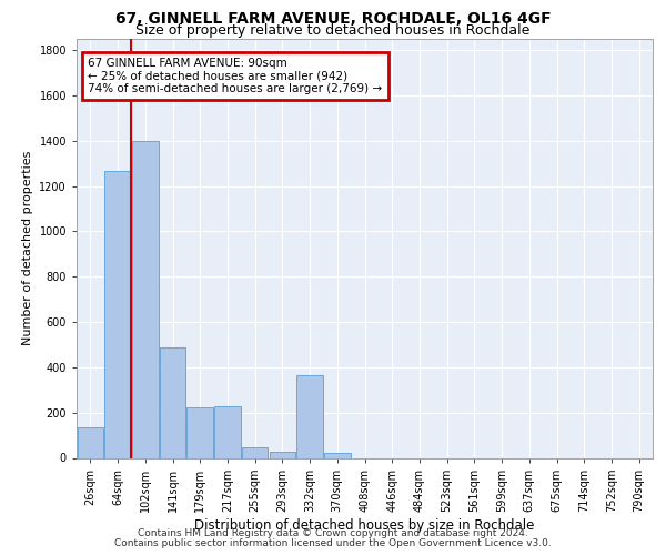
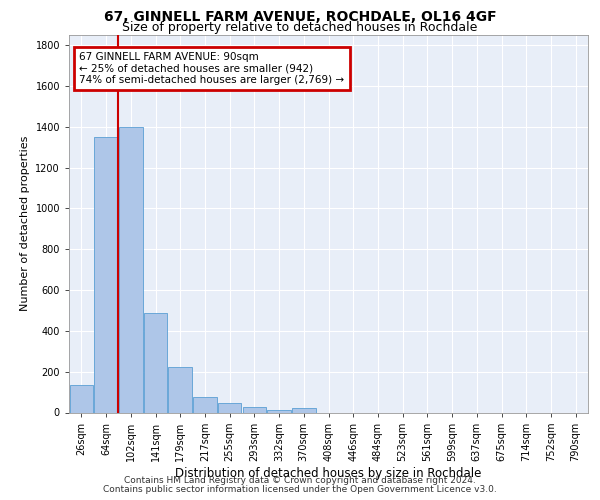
64sqm: 1265 -> 1350
217sqm: 230 -> 75
332sqm: 365 -> 12
